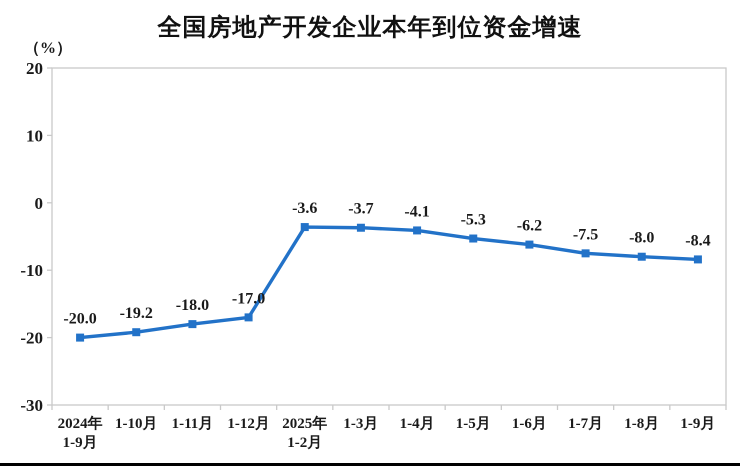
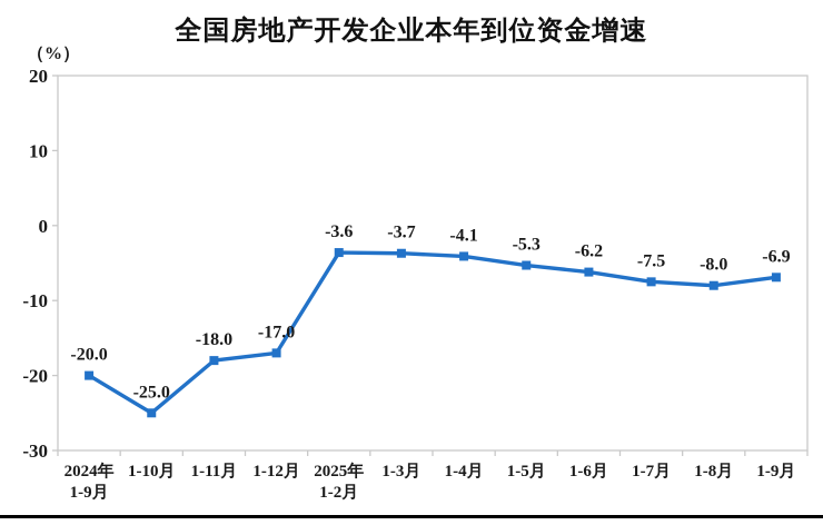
1-10月: -19.2 -> -25.0
1-9月: -8.4 -> -6.9
